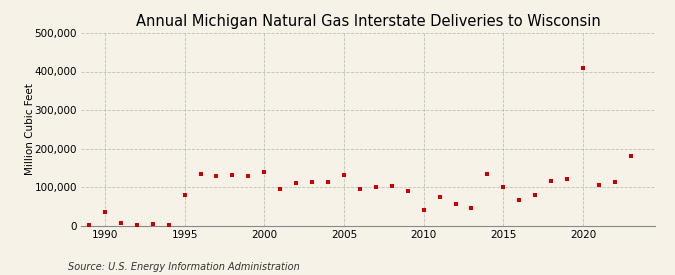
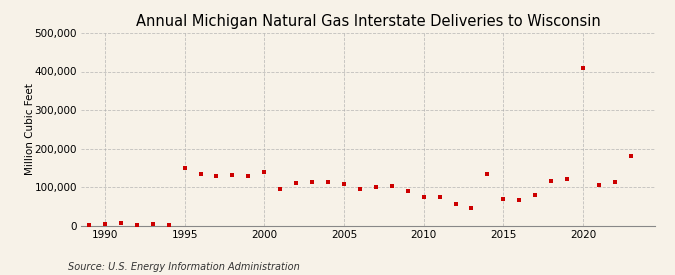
1990: 35,000 -> 4,000
1995: 80,000 -> 150,000
2005: 130,000 -> 108,000
2010: 40,000 -> 75,000
2015: 100,000 -> 70,000
